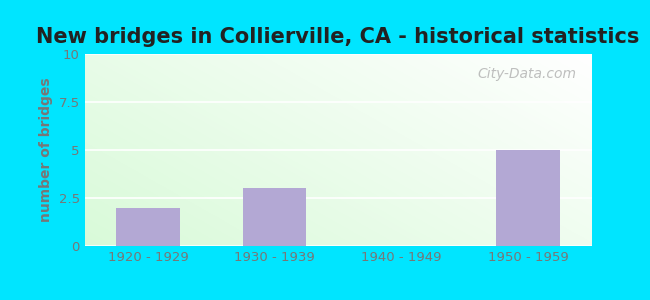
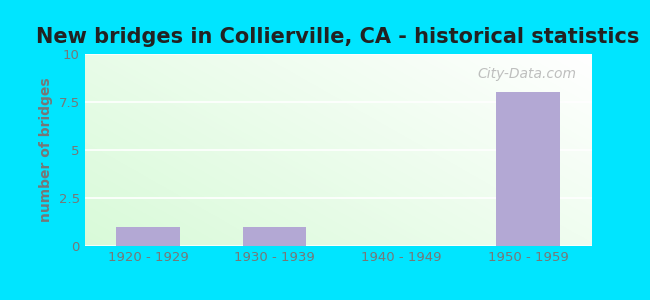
1920 - 1929: 2 -> 1
1930 - 1939: 3 -> 1
1950 - 1959: 5 -> 8
